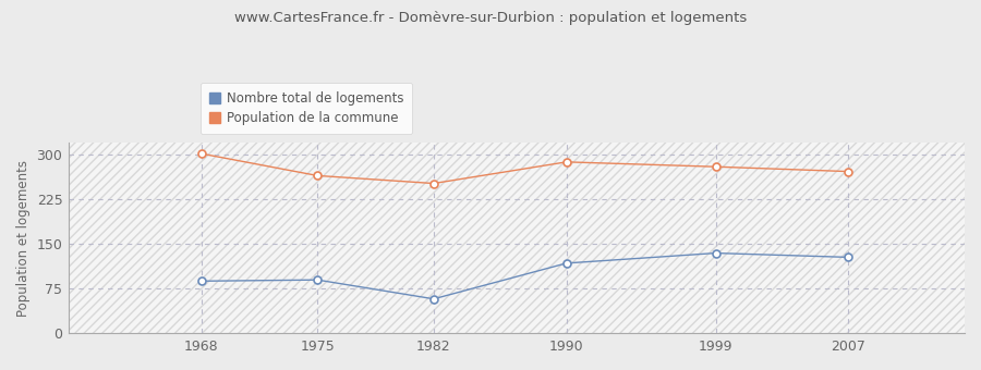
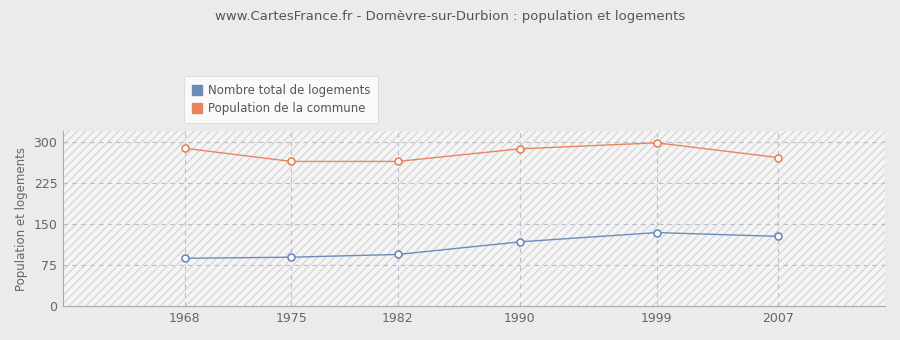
Population de la commune/1968: 302 -> 289
Nombre total de logements/1982: 58 -> 95
Population de la commune/1982: 252 -> 265
Population de la commune/1999: 280 -> 299
